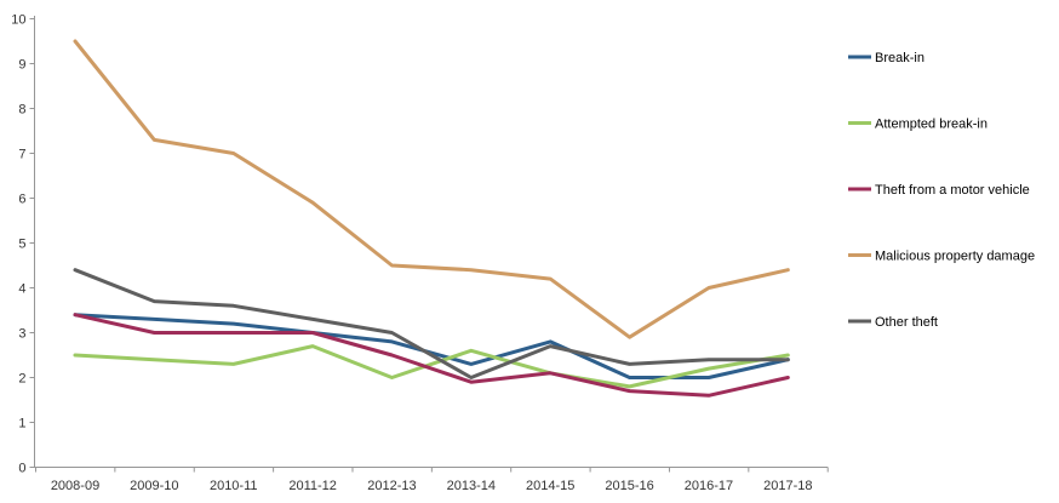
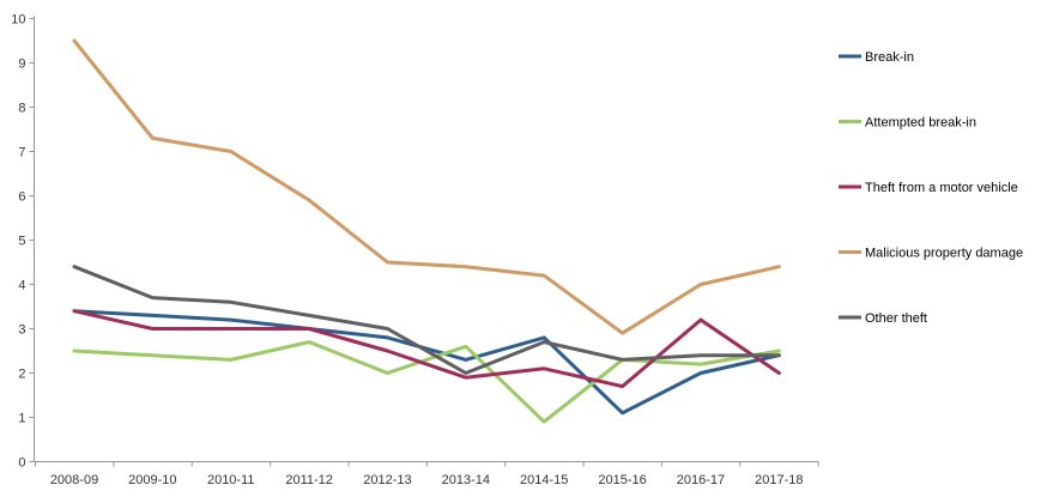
Attempted break-in/2014-15: 2.1 -> 0.9
Break-in/2015-16: 2.0 -> 1.1
Attempted break-in/2015-16: 1.8 -> 2.3
Theft from a motor vehicle/2016-17: 1.6 -> 3.2
